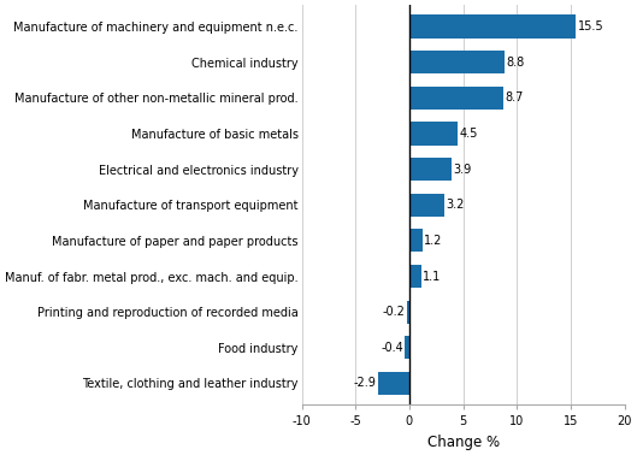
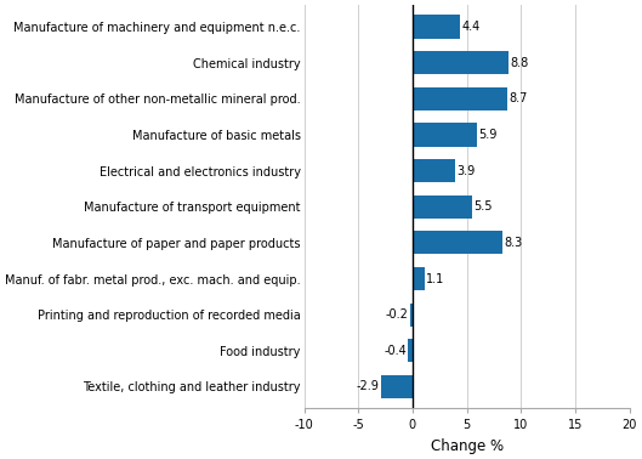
Manufacture of machinery and equipment n.e.c.: 15.5 -> 4.4
Manufacture of basic metals: 4.5 -> 5.9
Manufacture of transport equipment: 3.2 -> 5.5
Manufacture of paper and paper products: 1.2 -> 8.3
